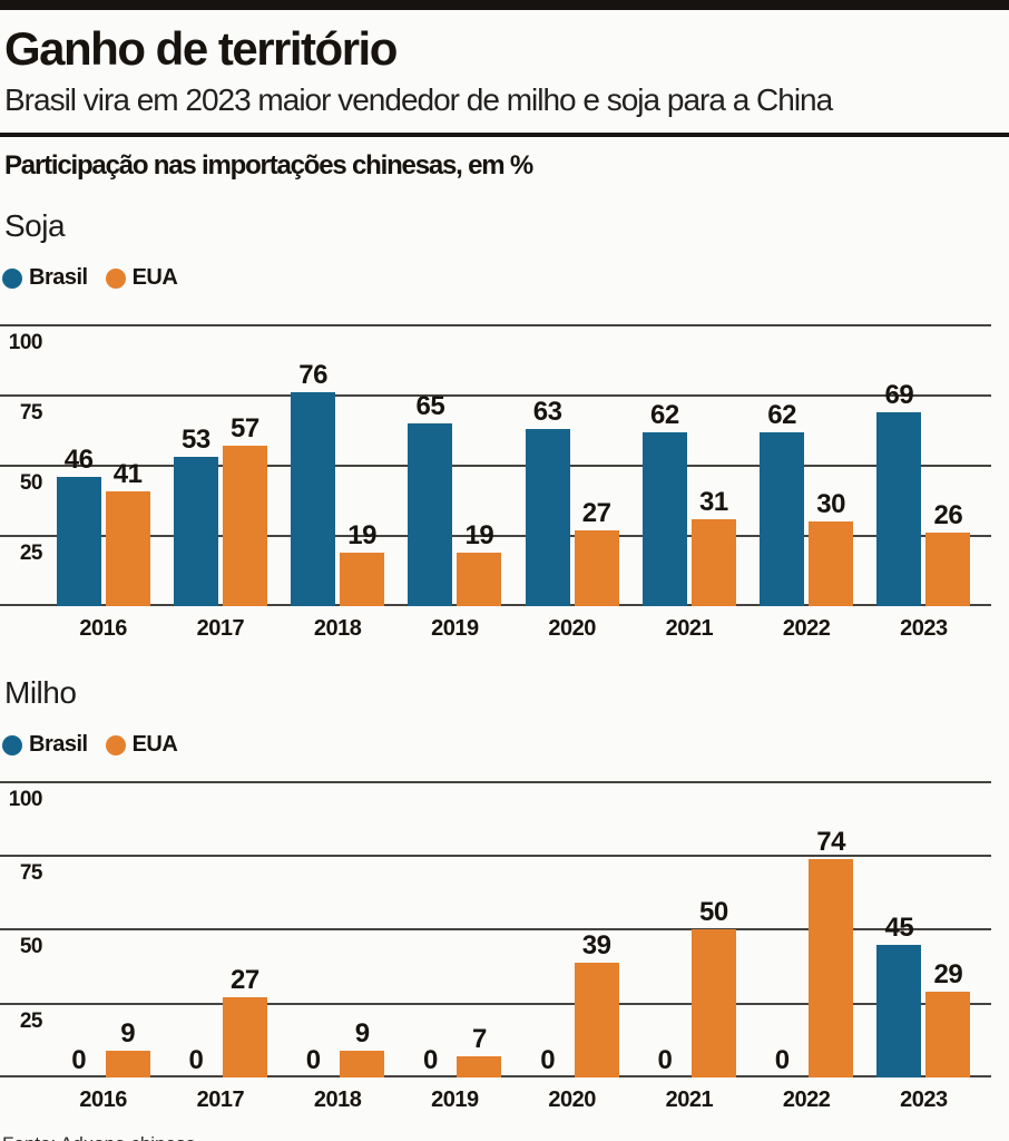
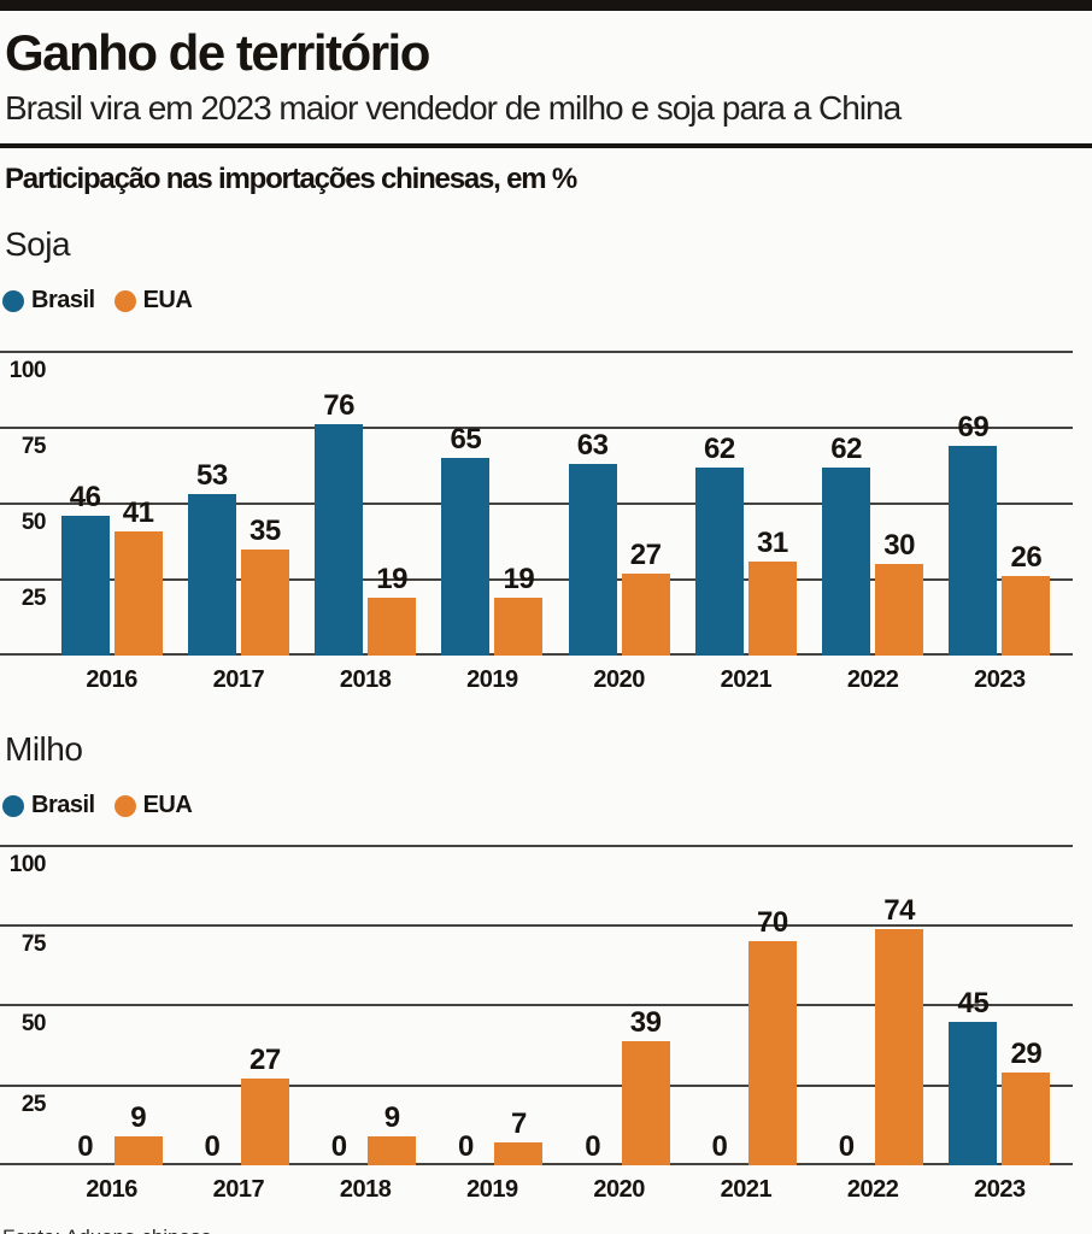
Soja/EUA/2017: 57 -> 35
Milho/EUA/2021: 50 -> 70
